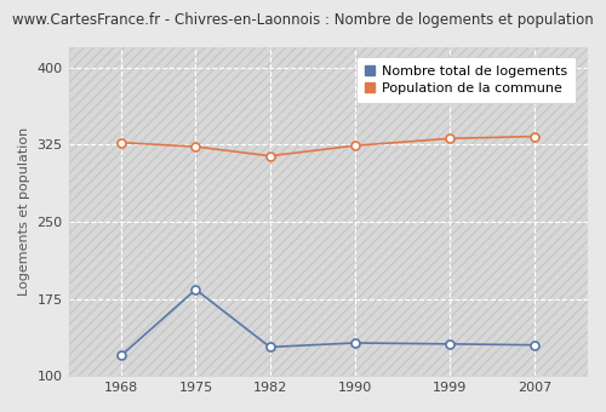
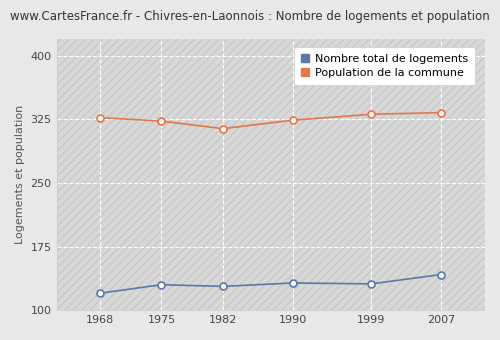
Nombre total de logements/1975: 184 -> 130
Nombre total de logements/2007: 130 -> 142
